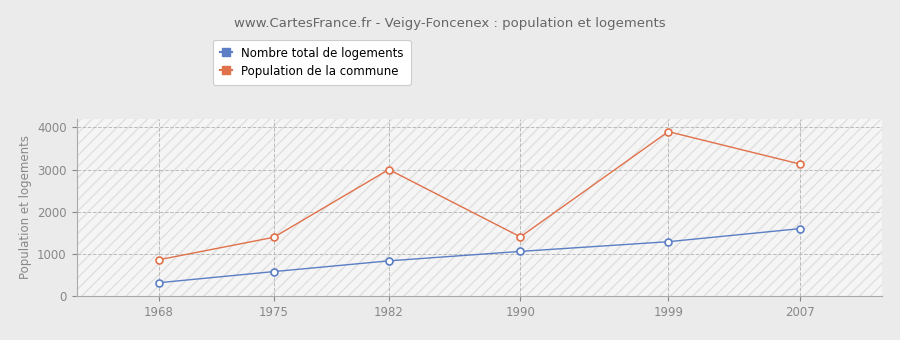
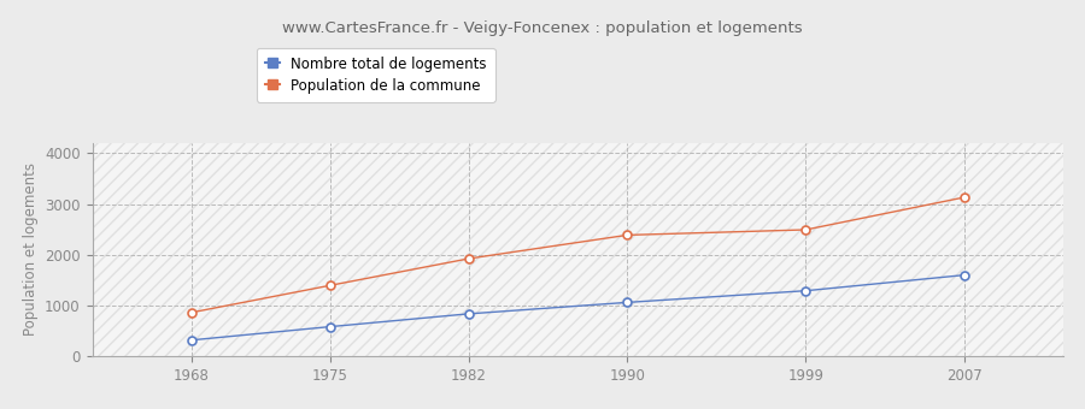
Population de la commune/1982: 3000 -> 1920
Population de la commune/1990: 1400 -> 2380
Population de la commune/1999: 3900 -> 2490
